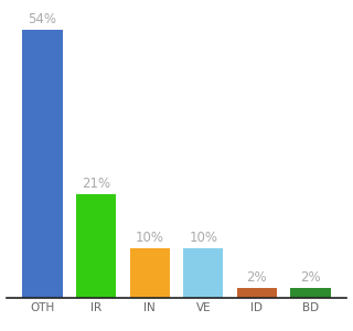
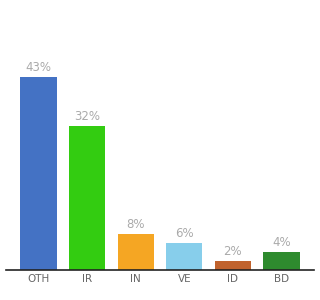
OTH: 54% -> 43%
IR: 21% -> 32%
IN: 10% -> 8%
VE: 10% -> 6%
BD: 2% -> 4%
